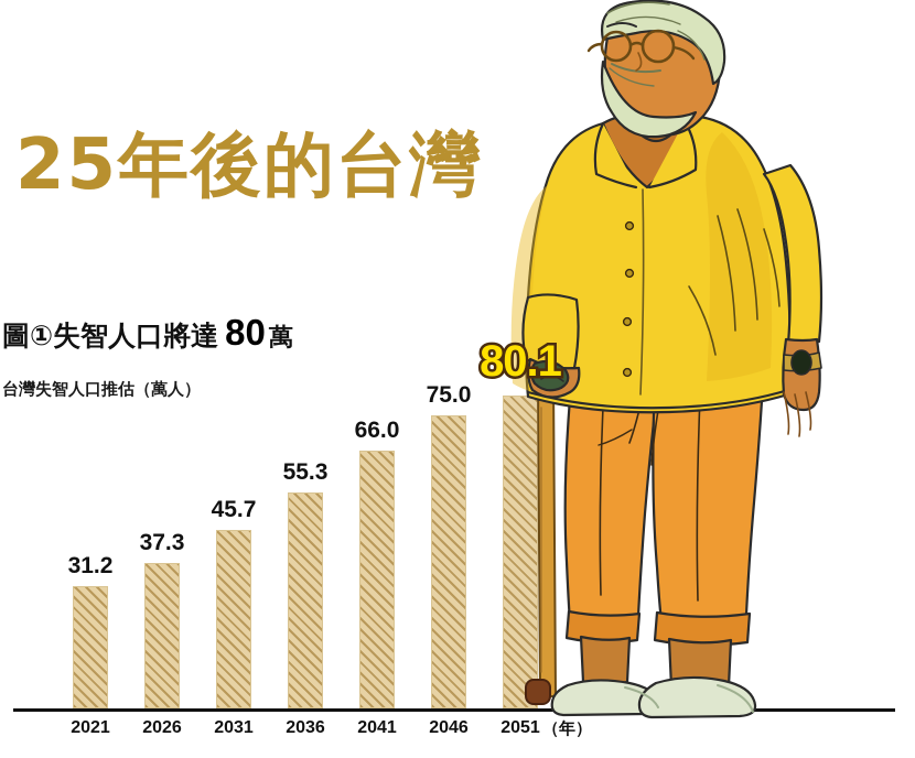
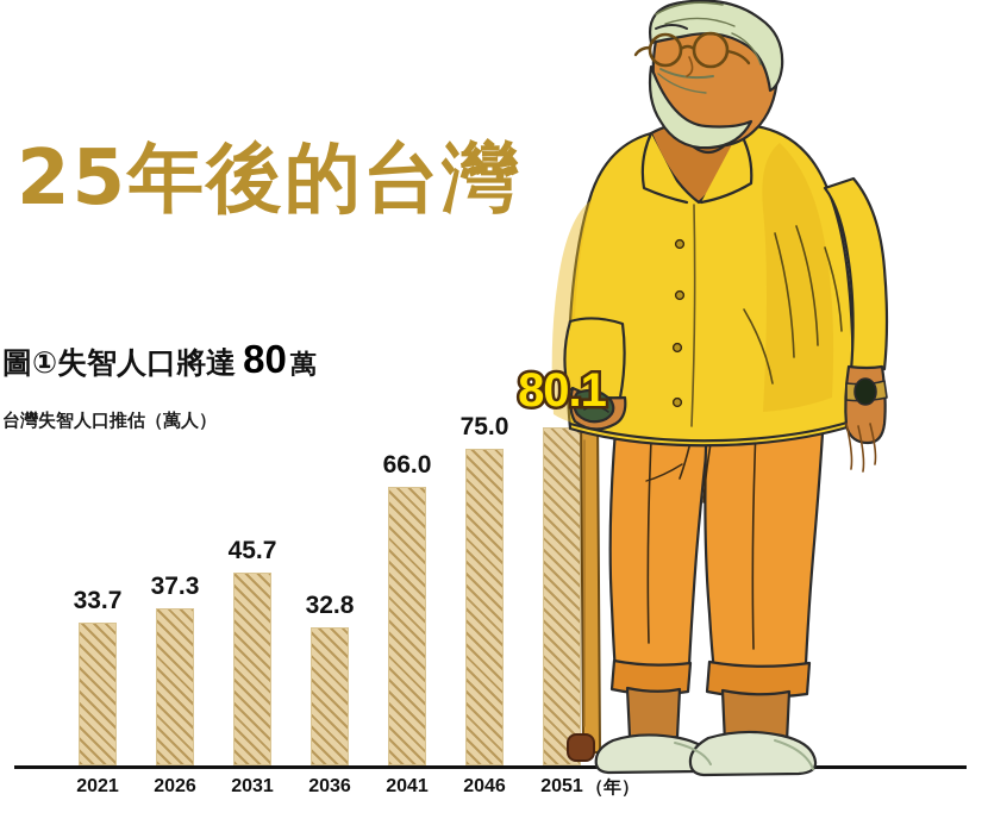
2021: 31.2 -> 33.7
2036: 55.3 -> 32.8
